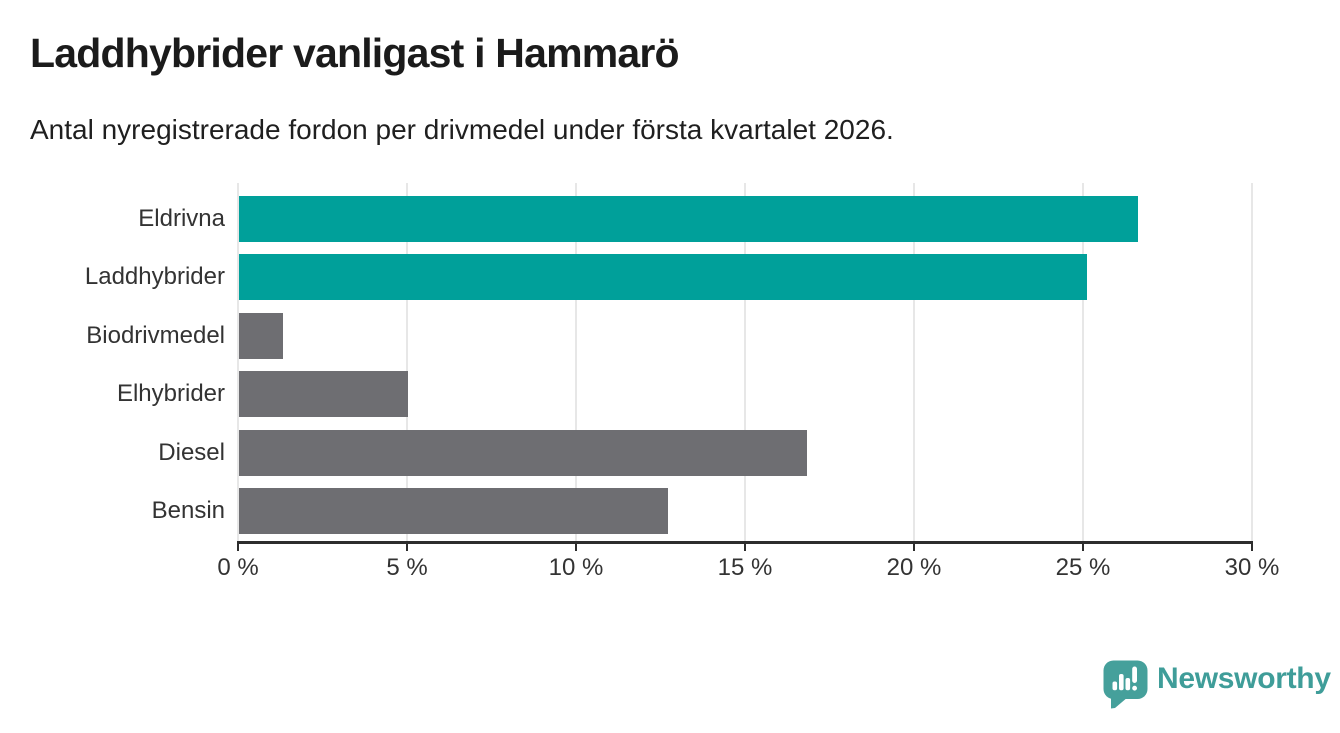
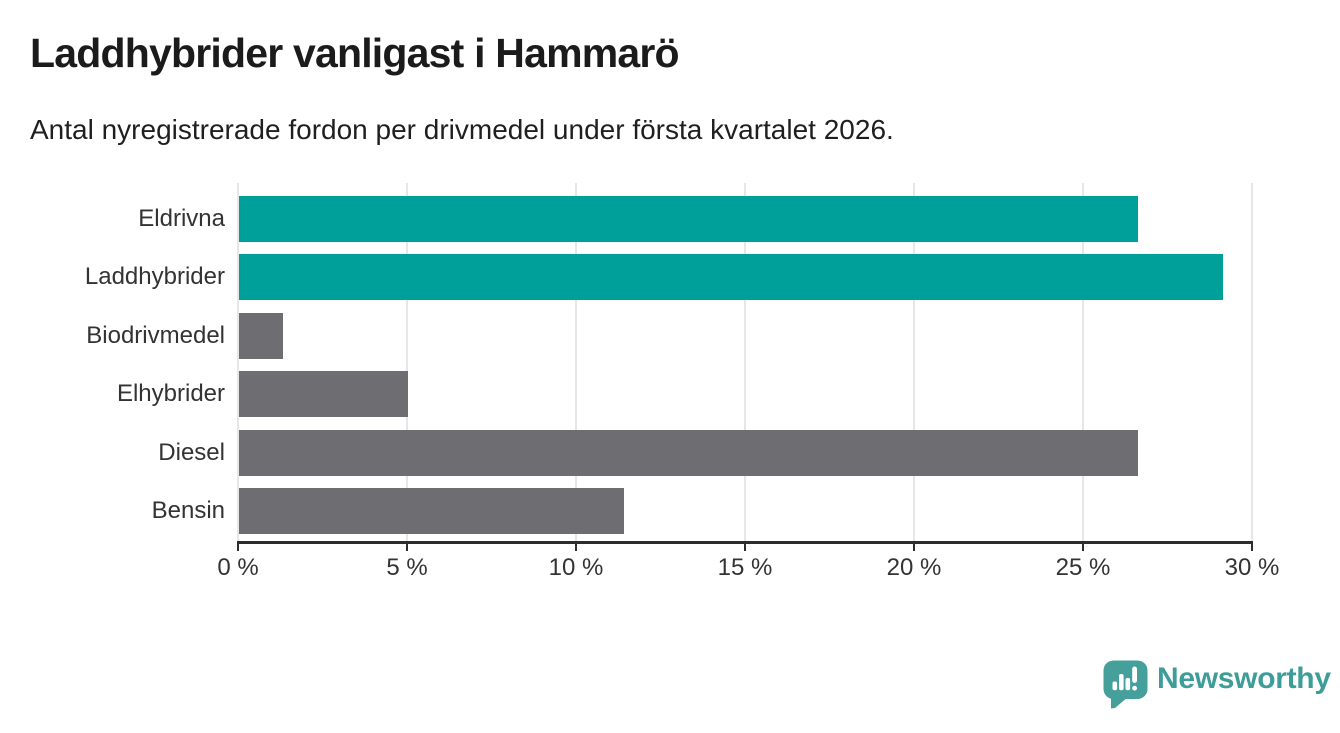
Laddhybrider: 25.1% -> 29.1%
Diesel: 16.8% -> 26.6%
Bensin: 12.7% -> 11.4%
